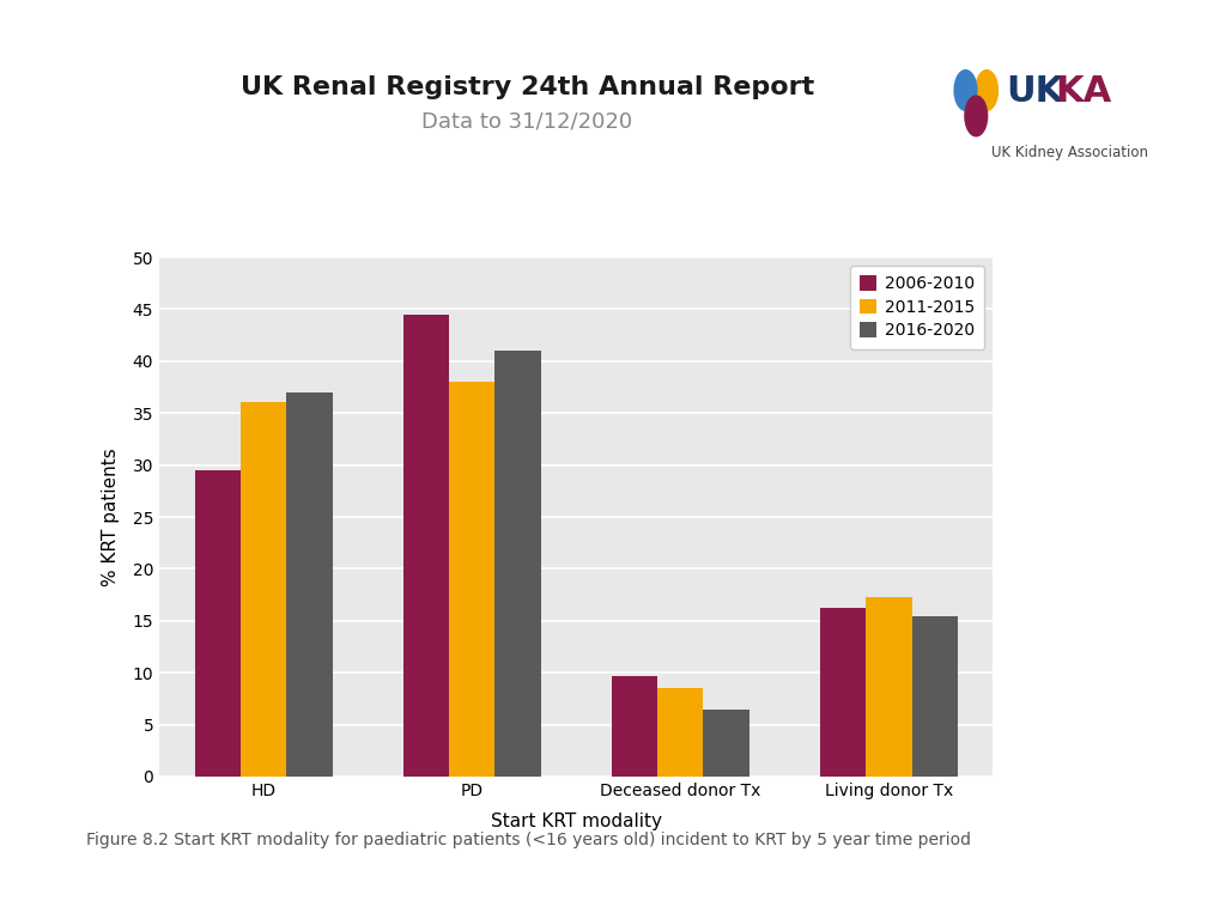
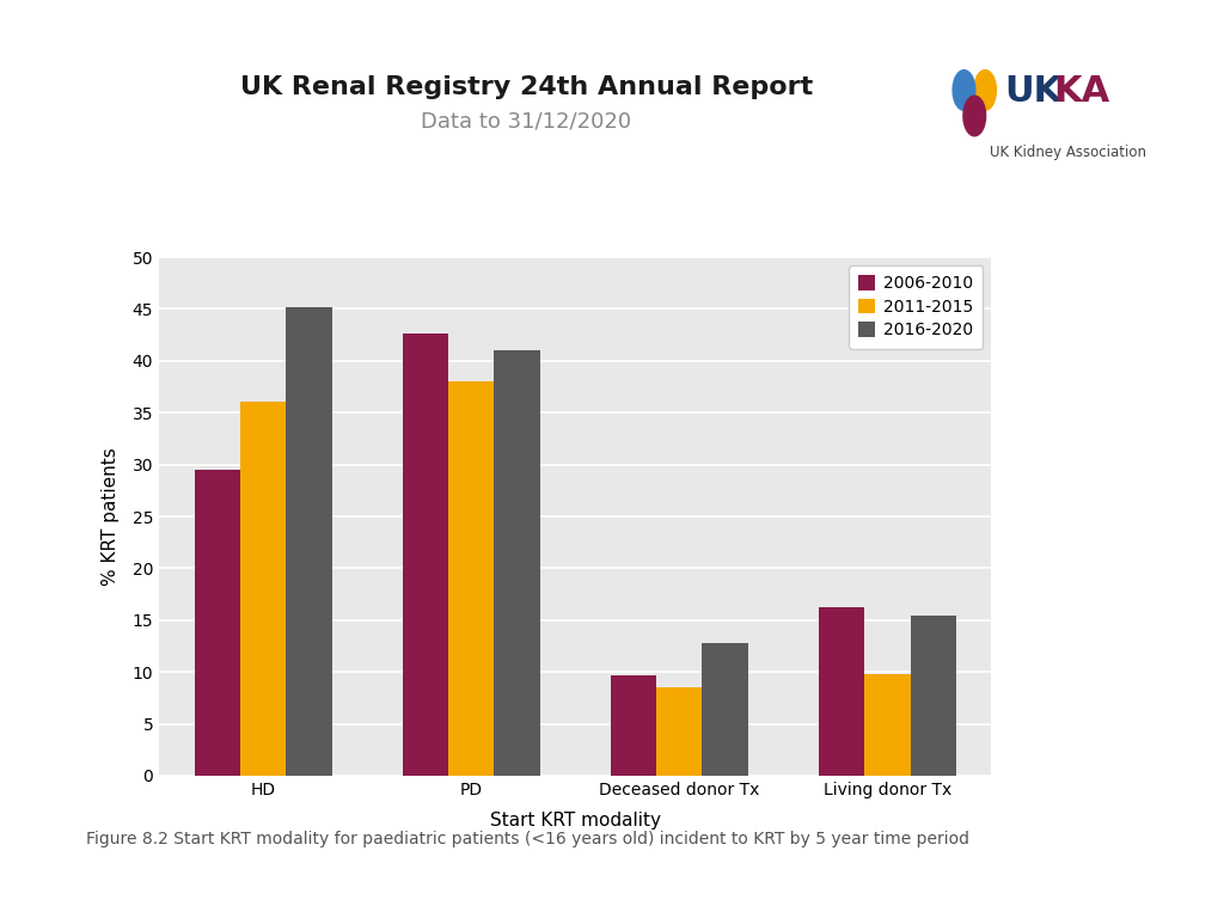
2016-2020/HD: 37.0 -> 45.2
2006-2010/PD: 44.5 -> 42.6
2016-2020/Deceased donor Tx: 6.5 -> 12.8
2011-2015/Living donor Tx: 17.3 -> 9.8
